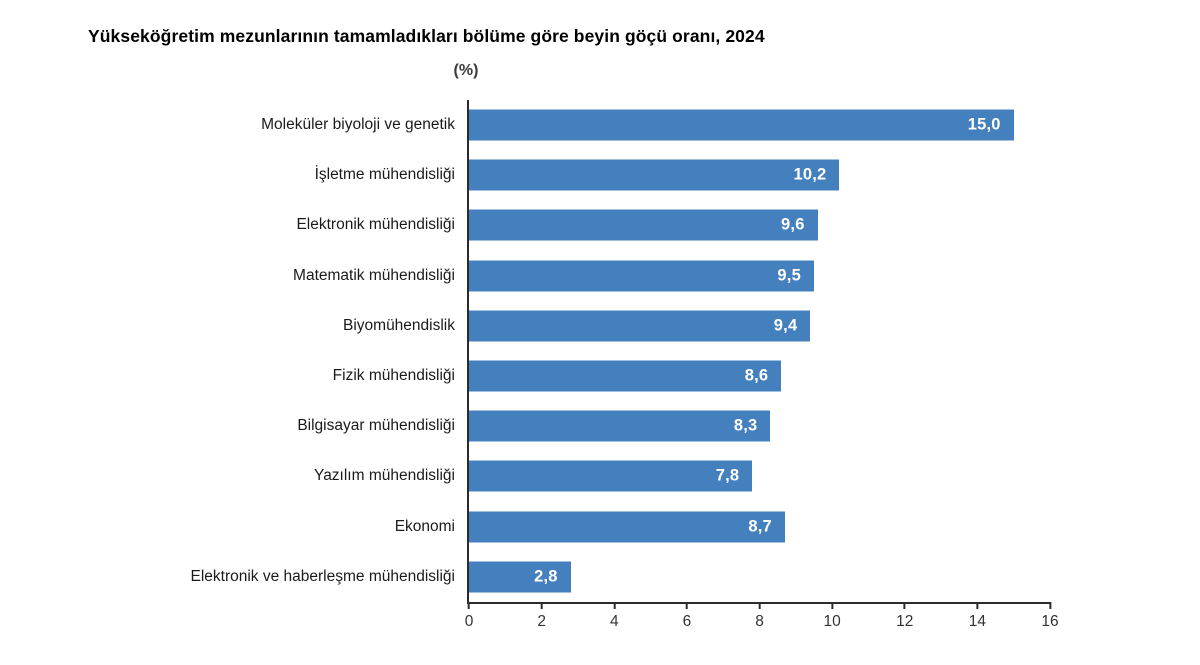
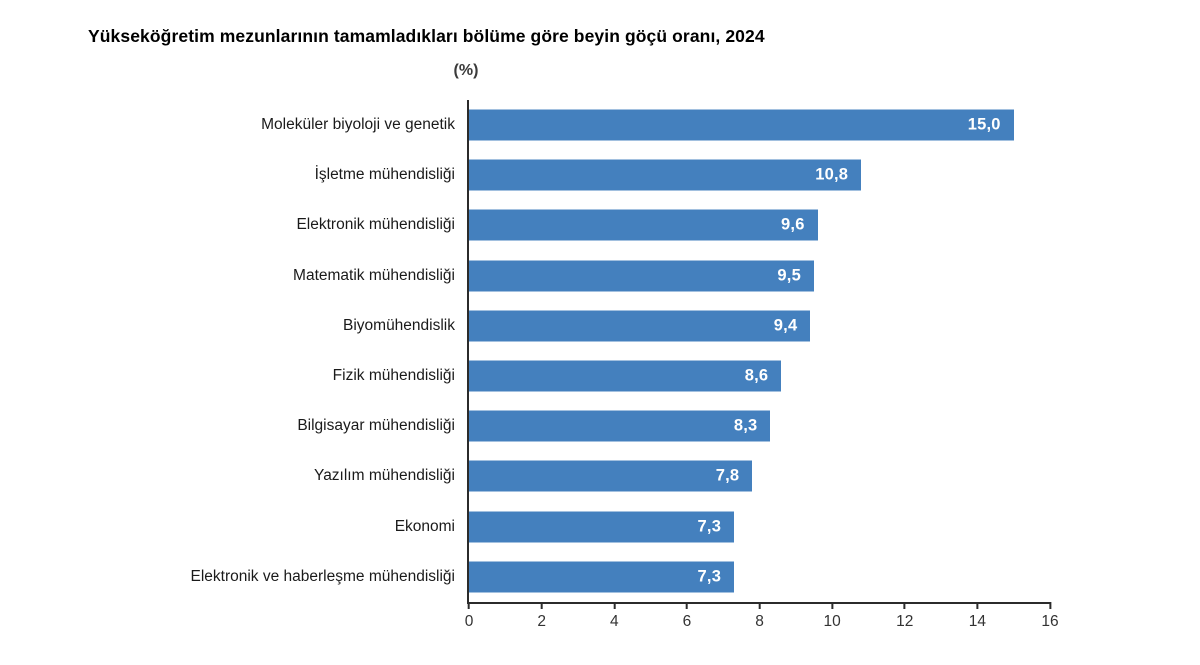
İşletme mühendisliği: 10,2 -> 10,8
Ekonomi: 8,7 -> 7,3
Elektronik ve haberleşme mühendisliği: 2,8 -> 7,3
